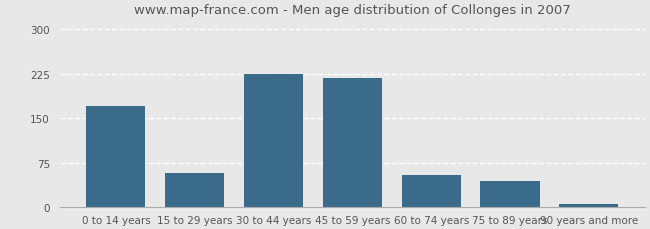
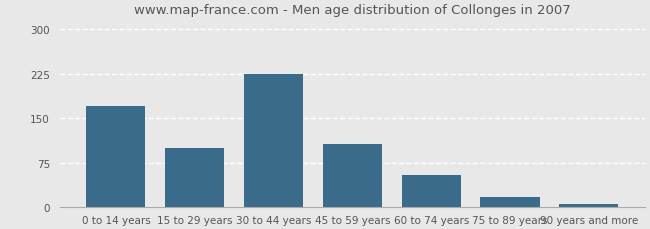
15 to 29 years: 58 -> 100
45 to 59 years: 218 -> 107
75 to 89 years: 44 -> 17
